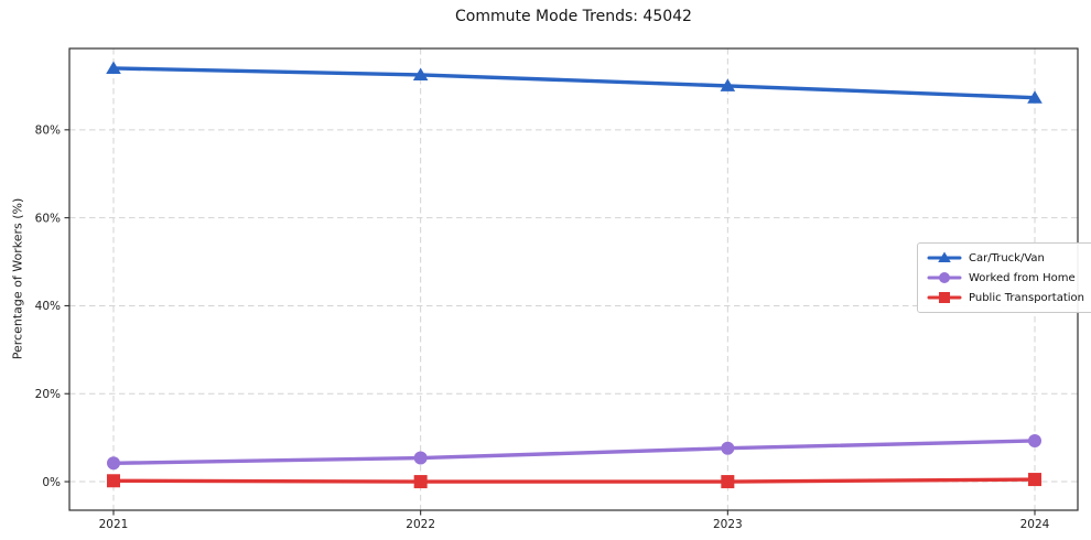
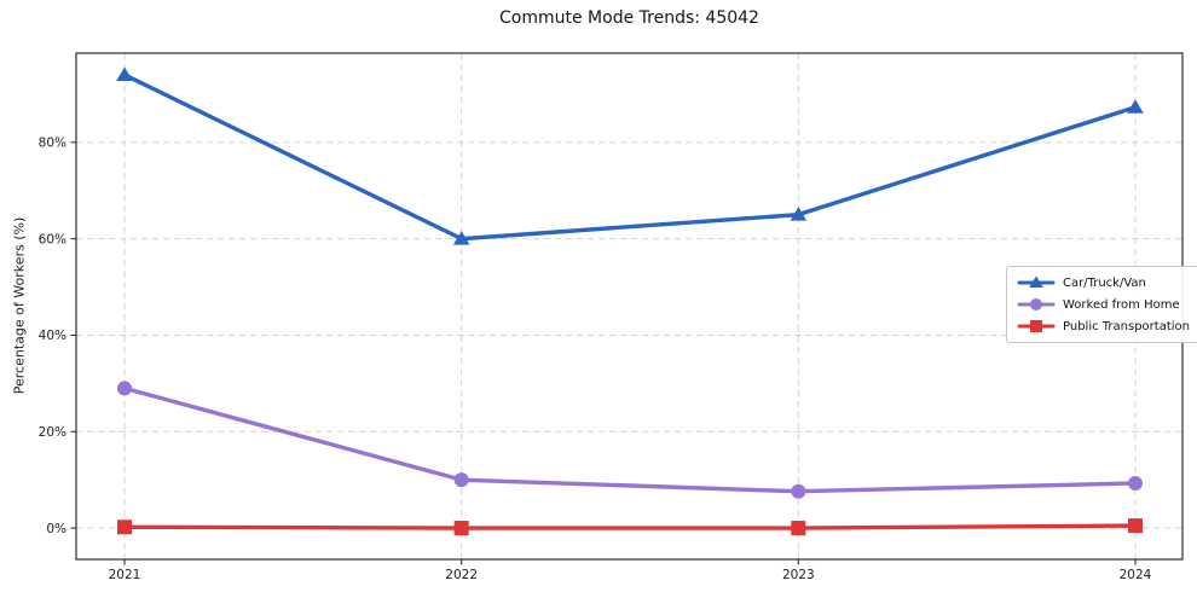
Worked from Home/2021: 4% -> 29%
Car/Truck/Van/2022: 92% -> 60%
Worked from Home/2022: 5% -> 10%
Car/Truck/Van/2023: 90% -> 65%
